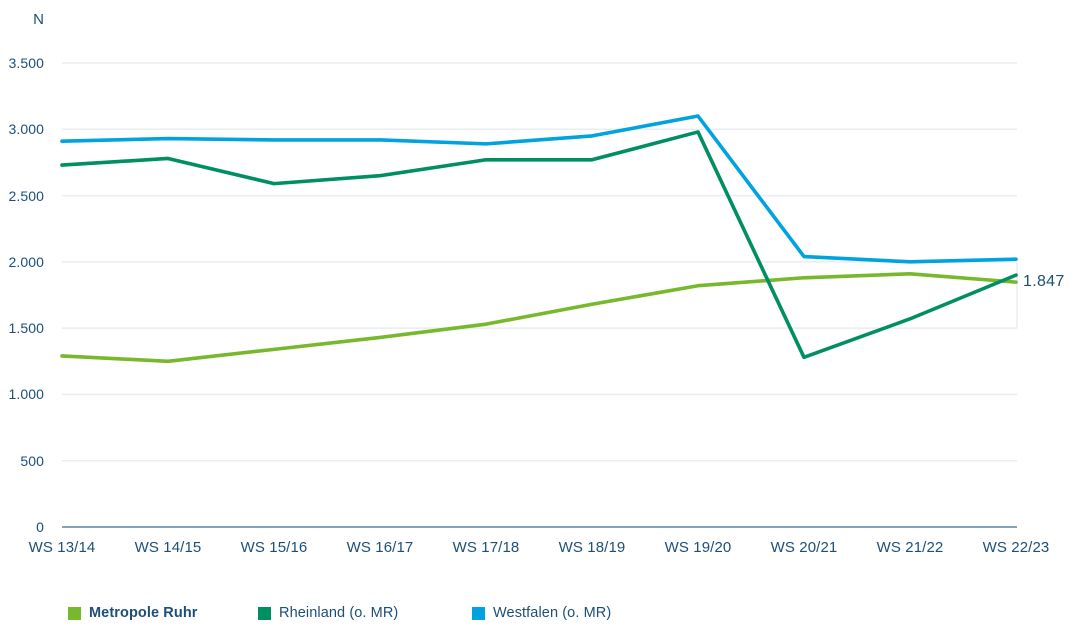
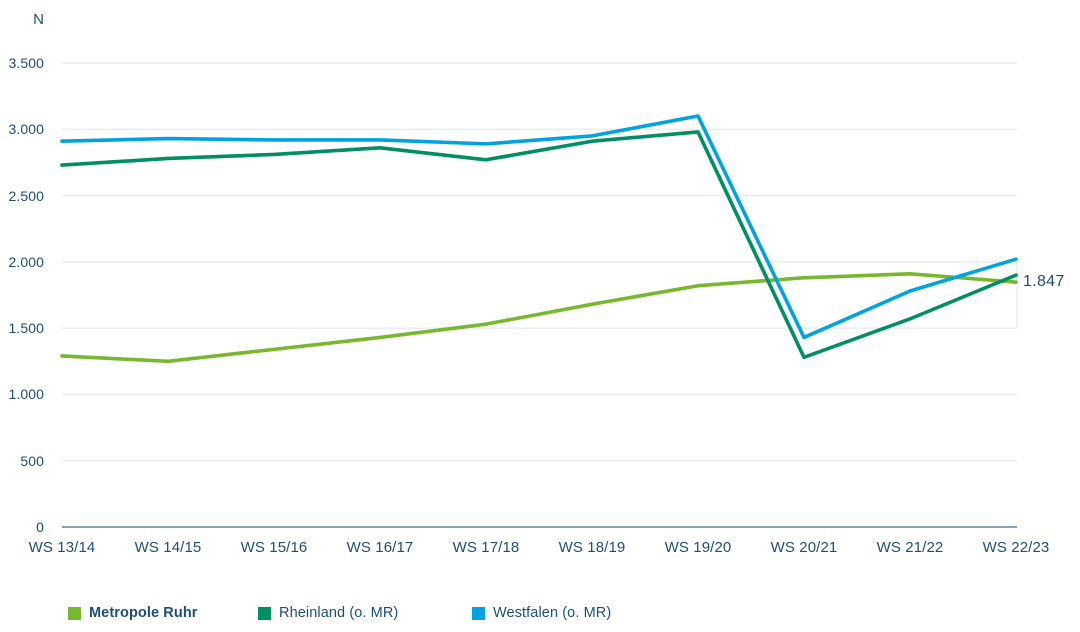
Rheinland (o. MR)/WS 15/16: 2590 -> 2810
Rheinland (o. MR)/WS 16/17: 2650 -> 2860
Rheinland (o. MR)/WS 18/19: 2770 -> 2910
Westfalen (o. MR)/WS 20/21: 2040 -> 1430
Westfalen (o. MR)/WS 21/22: 2000 -> 1780
